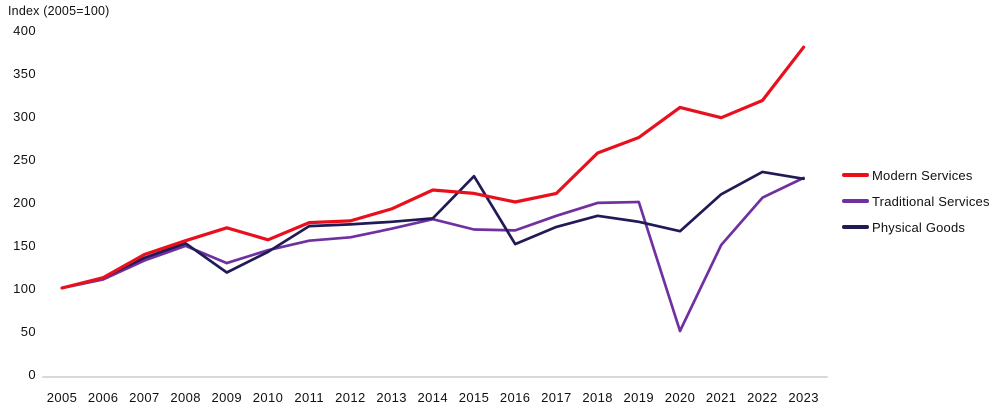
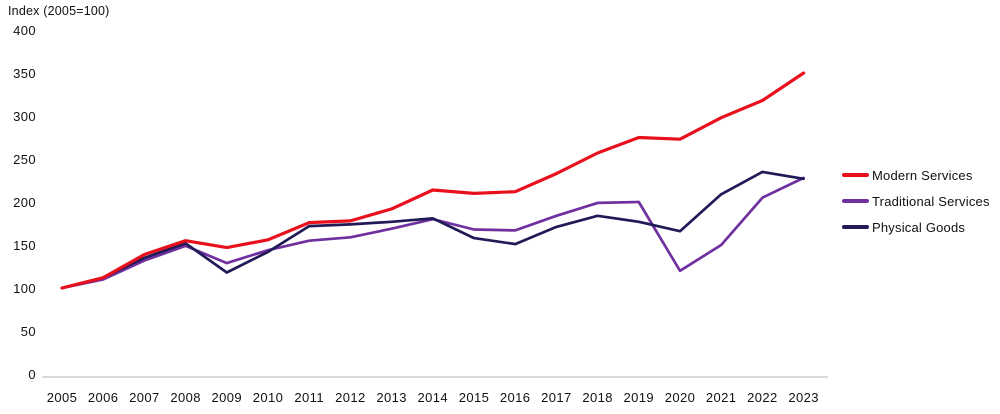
Modern Services/2009: 170 -> 150
Physical Goods/2015: 230 -> 160
Modern Services/2016: 200 -> 210
Modern Services/2017: 210 -> 230
Modern Services/2020: 310 -> 270
Traditional Services/2020: 50 -> 120
Modern Services/2023: 380 -> 350
